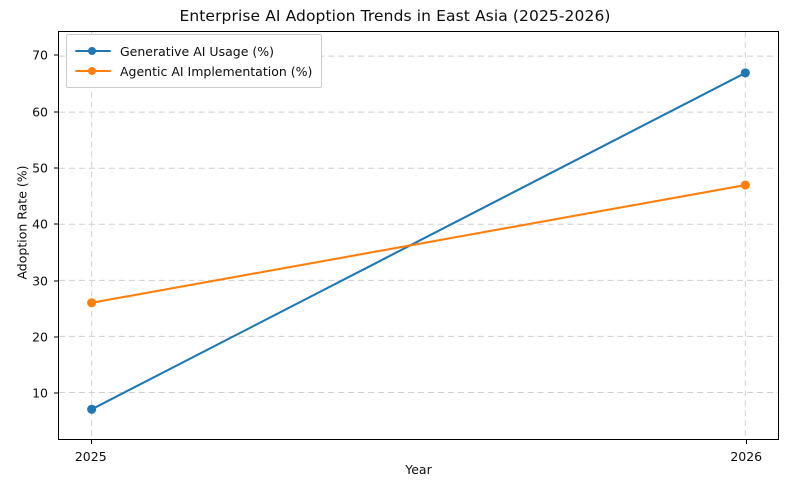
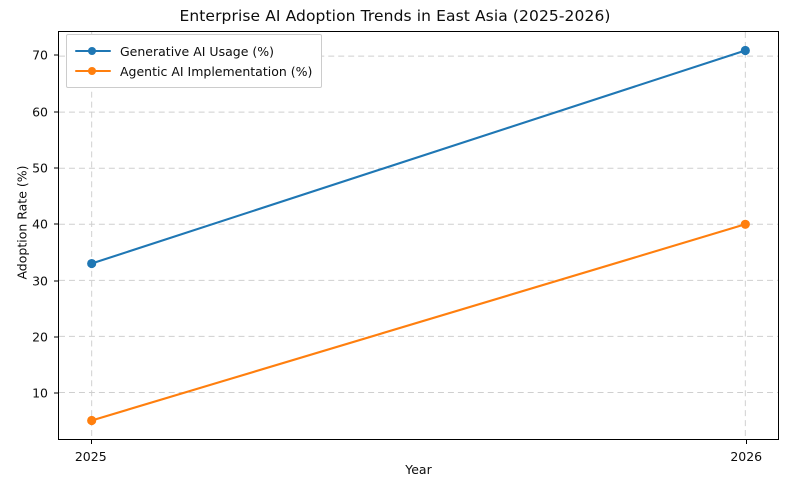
Generative AI Usage (%)/2025: 7 -> 33
Agentic AI Implementation (%)/2025: 26 -> 5
Generative AI Usage (%)/2026: 67 -> 71
Agentic AI Implementation (%)/2026: 47 -> 40
